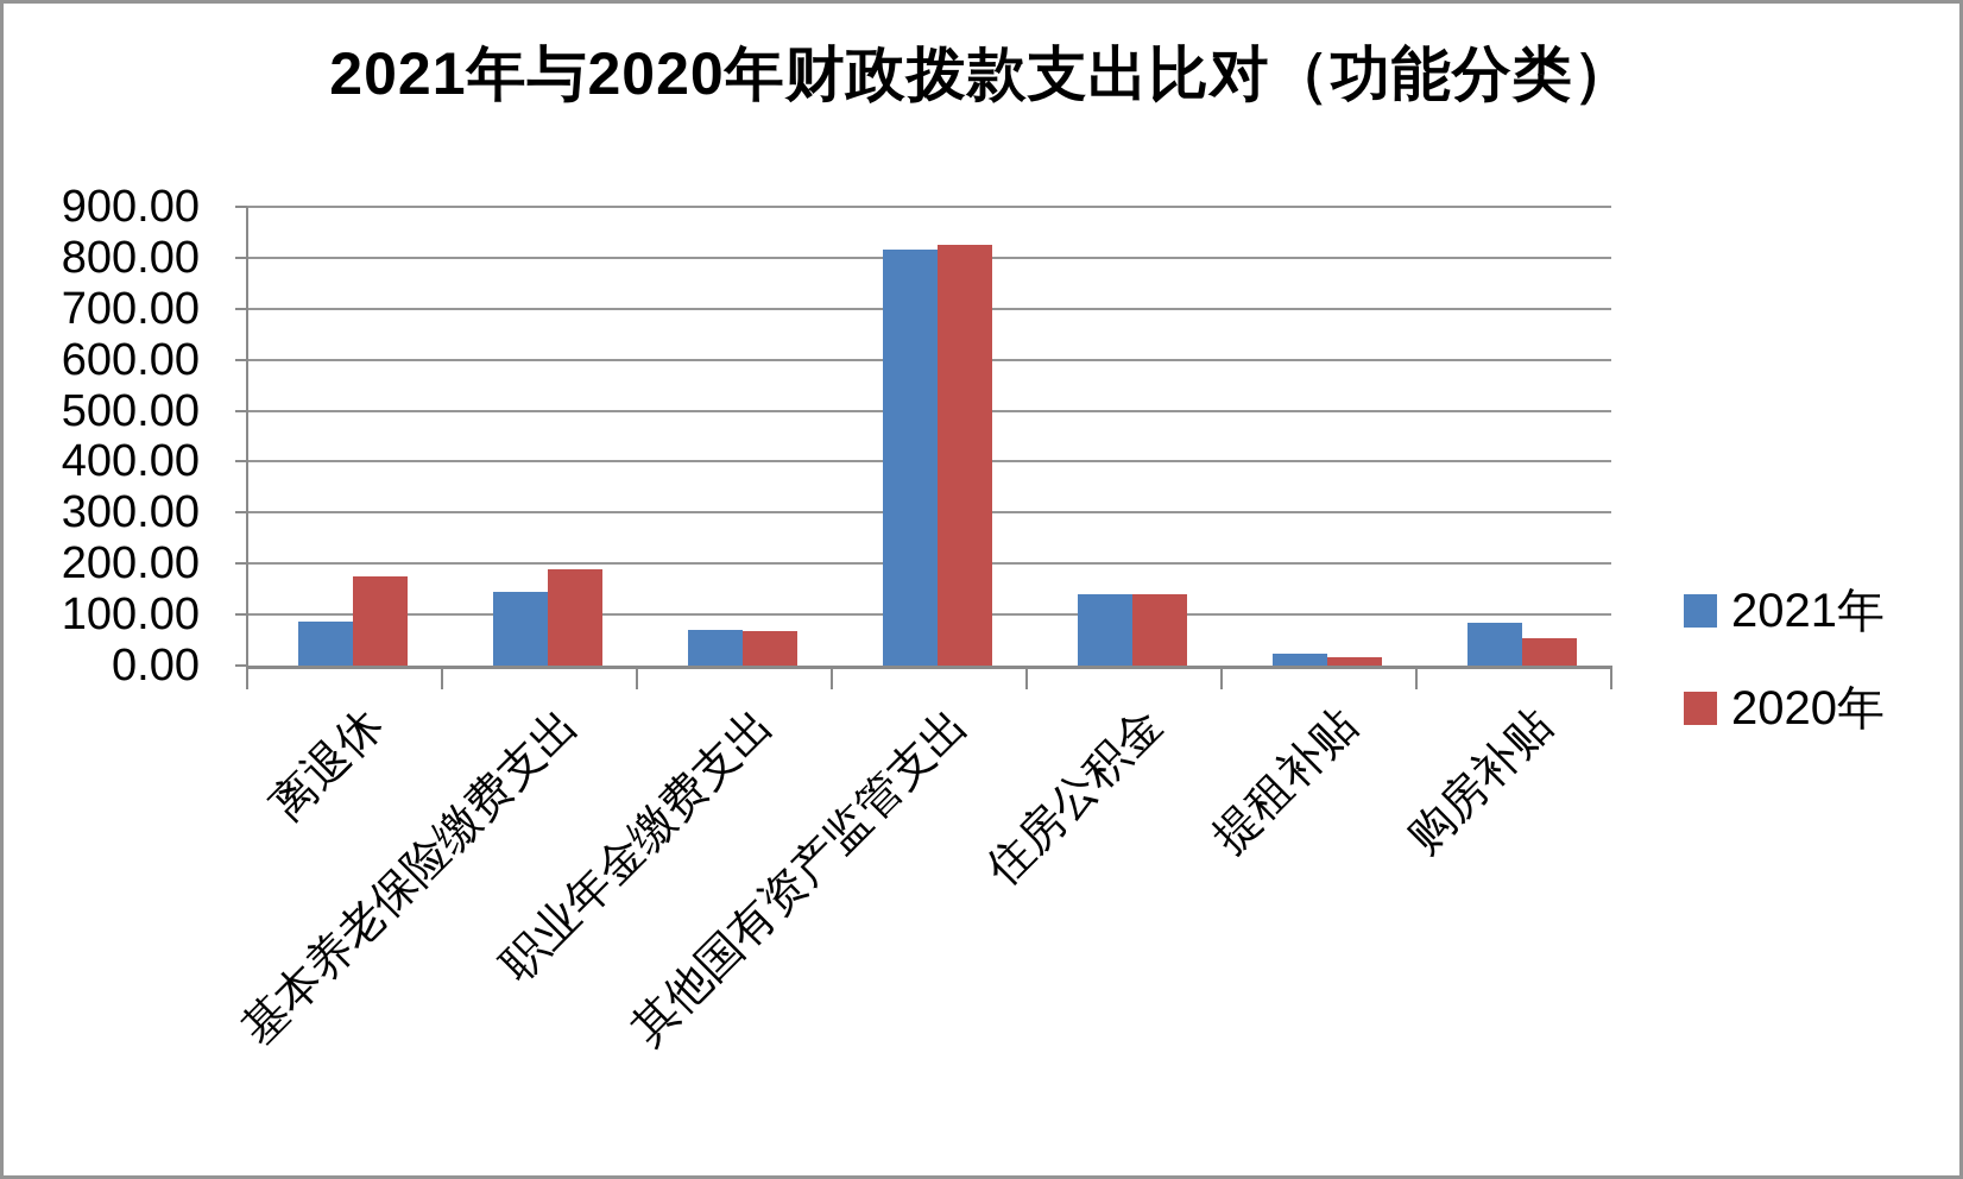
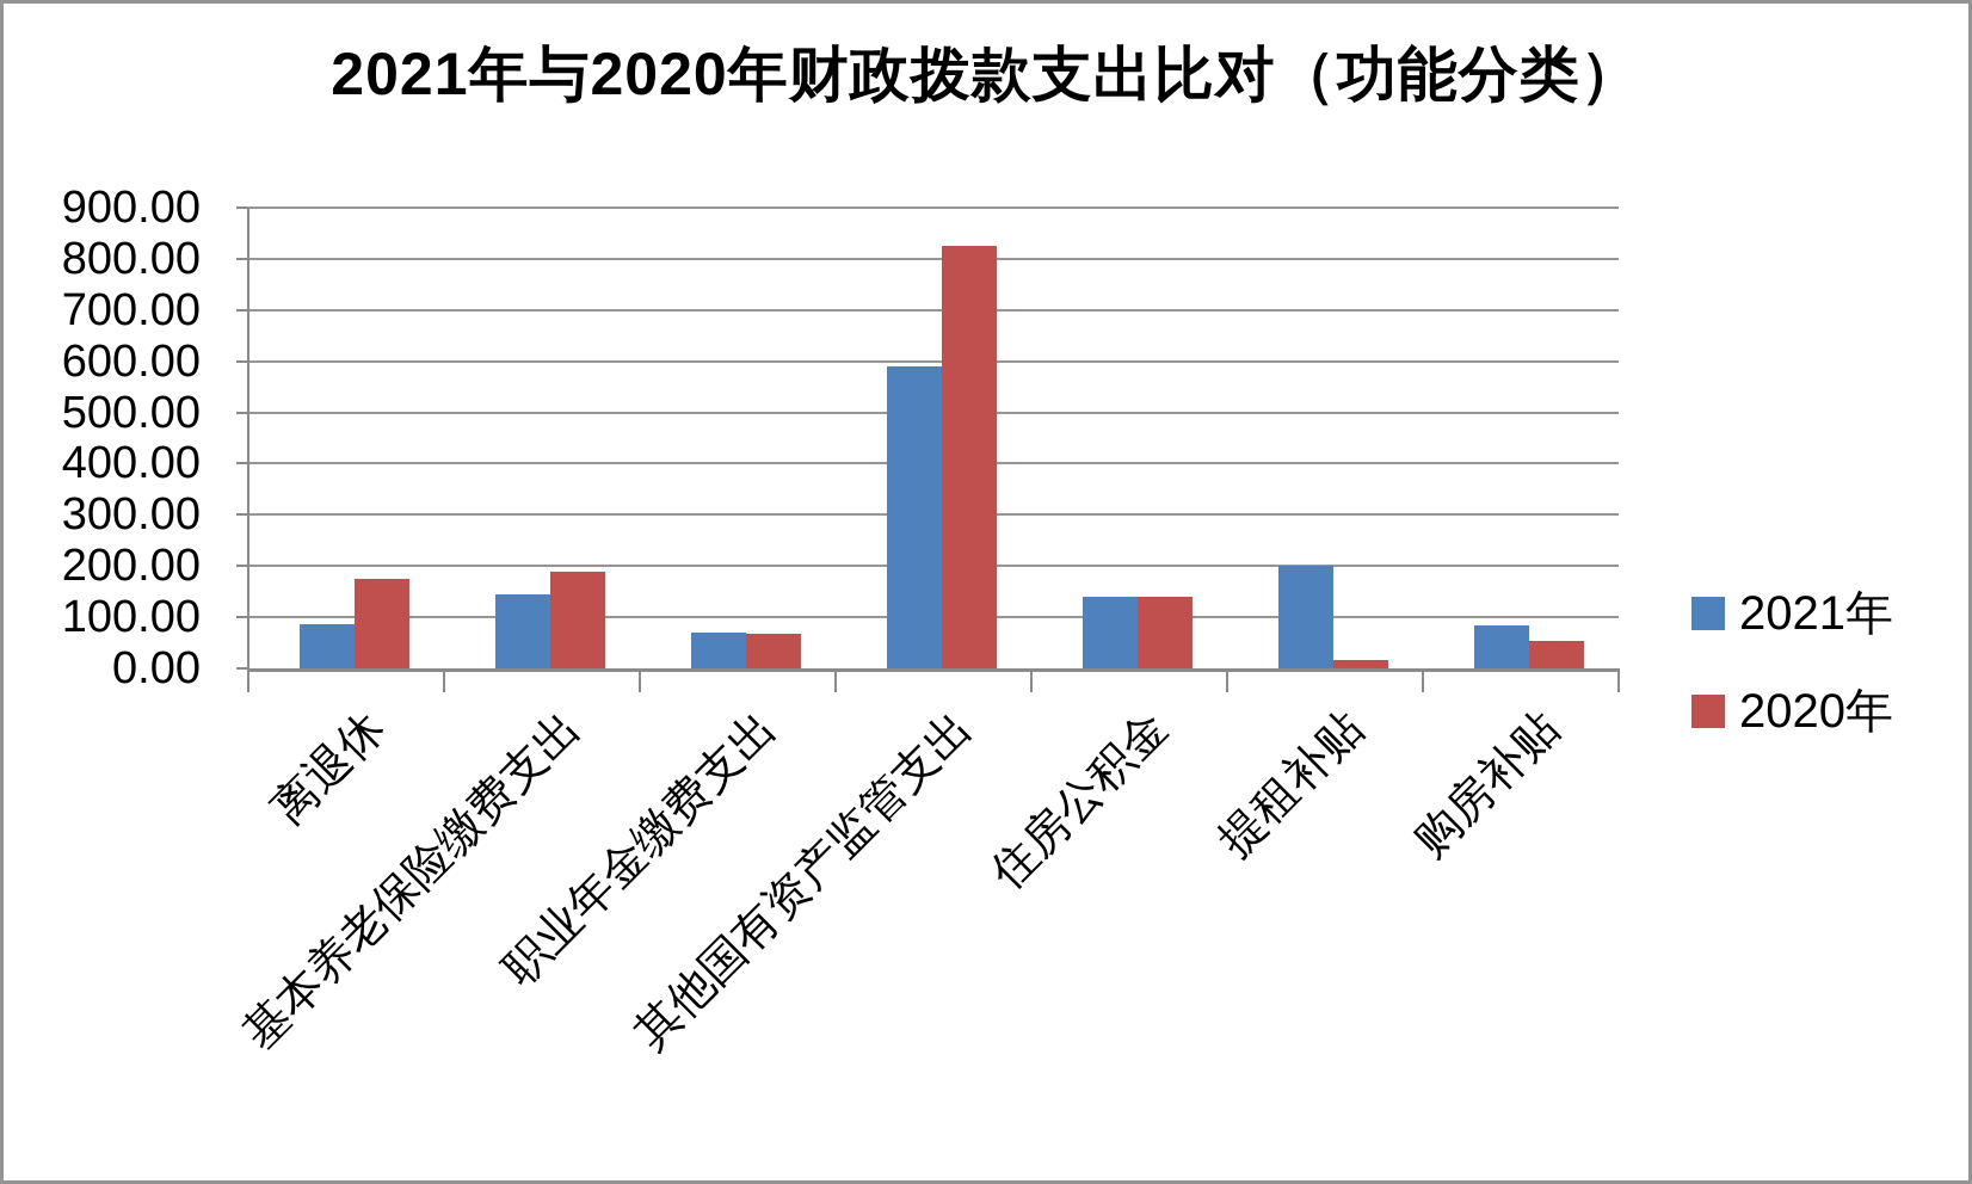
2021年/其他国有资产监管支出: 820 -> 590
2021年/提租补贴: 20 -> 200
